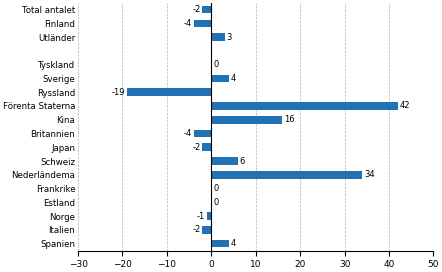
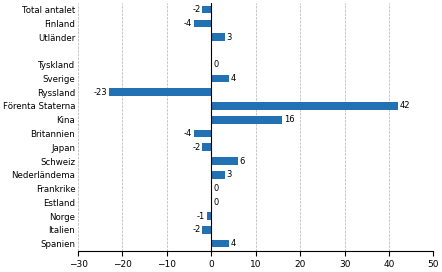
Ryssland: -19 -> -23
Nederländema: 34 -> 3
